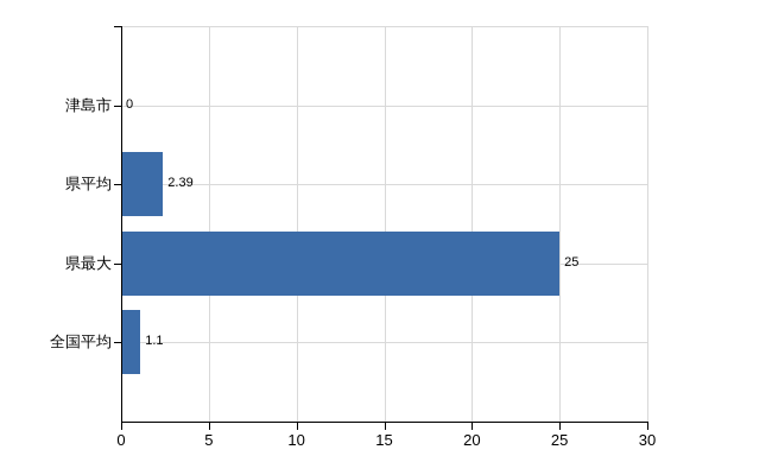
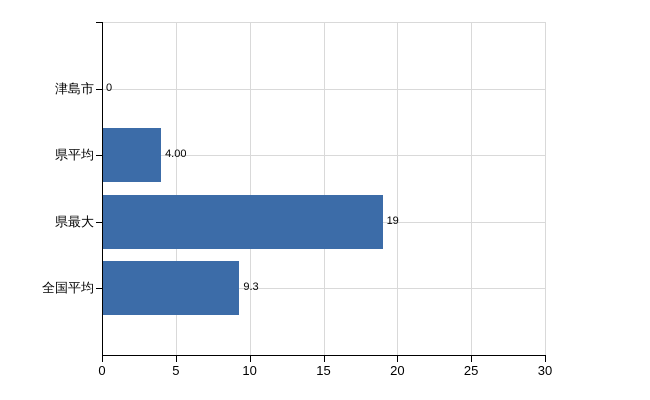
県平均: 2.39 -> 4.00
県最大: 25 -> 19
全国平均: 1.1 -> 9.3
